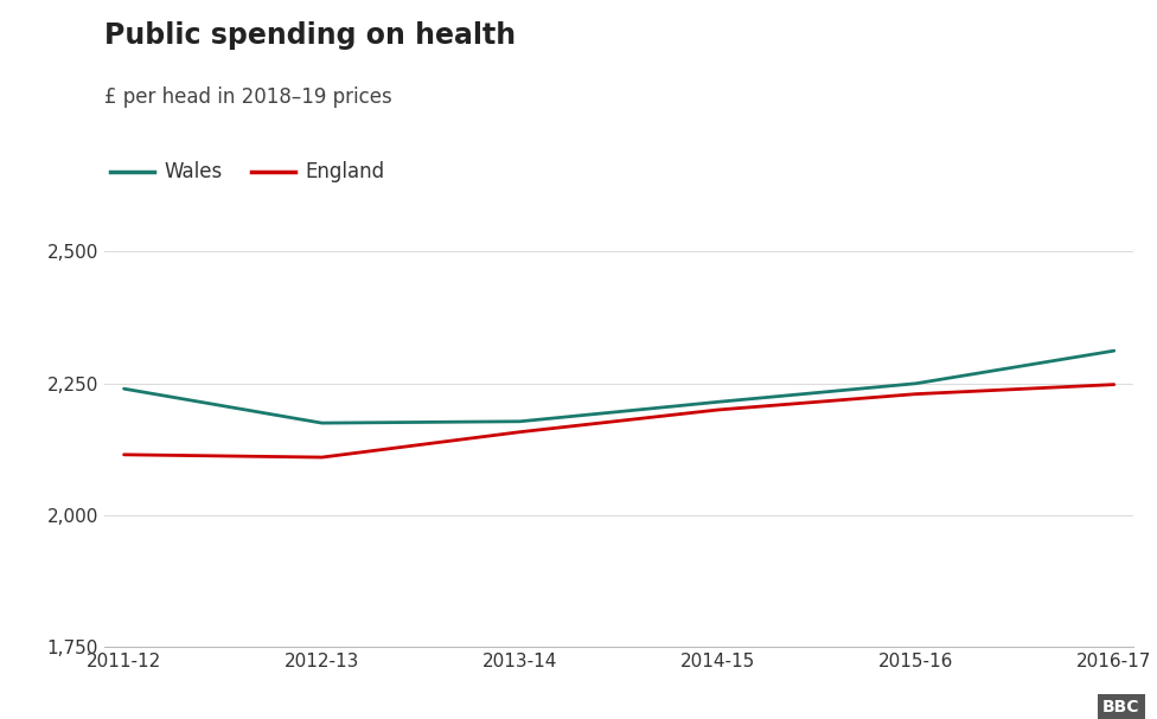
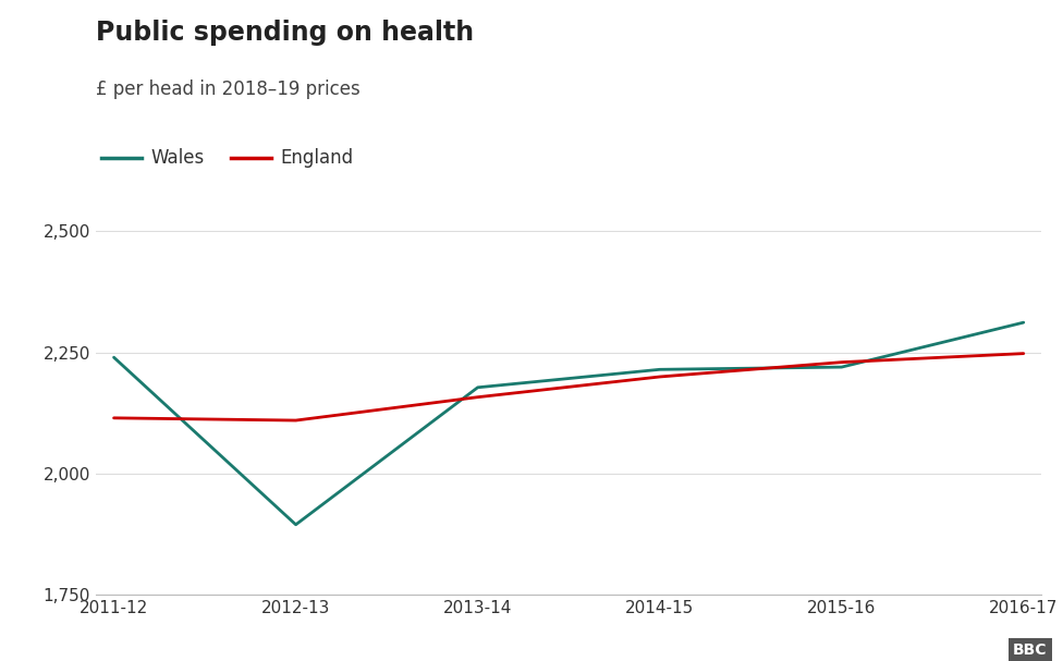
Wales/2012-13: 2,175 -> 1,895
Wales/2015-16: 2,250 -> 2,220
